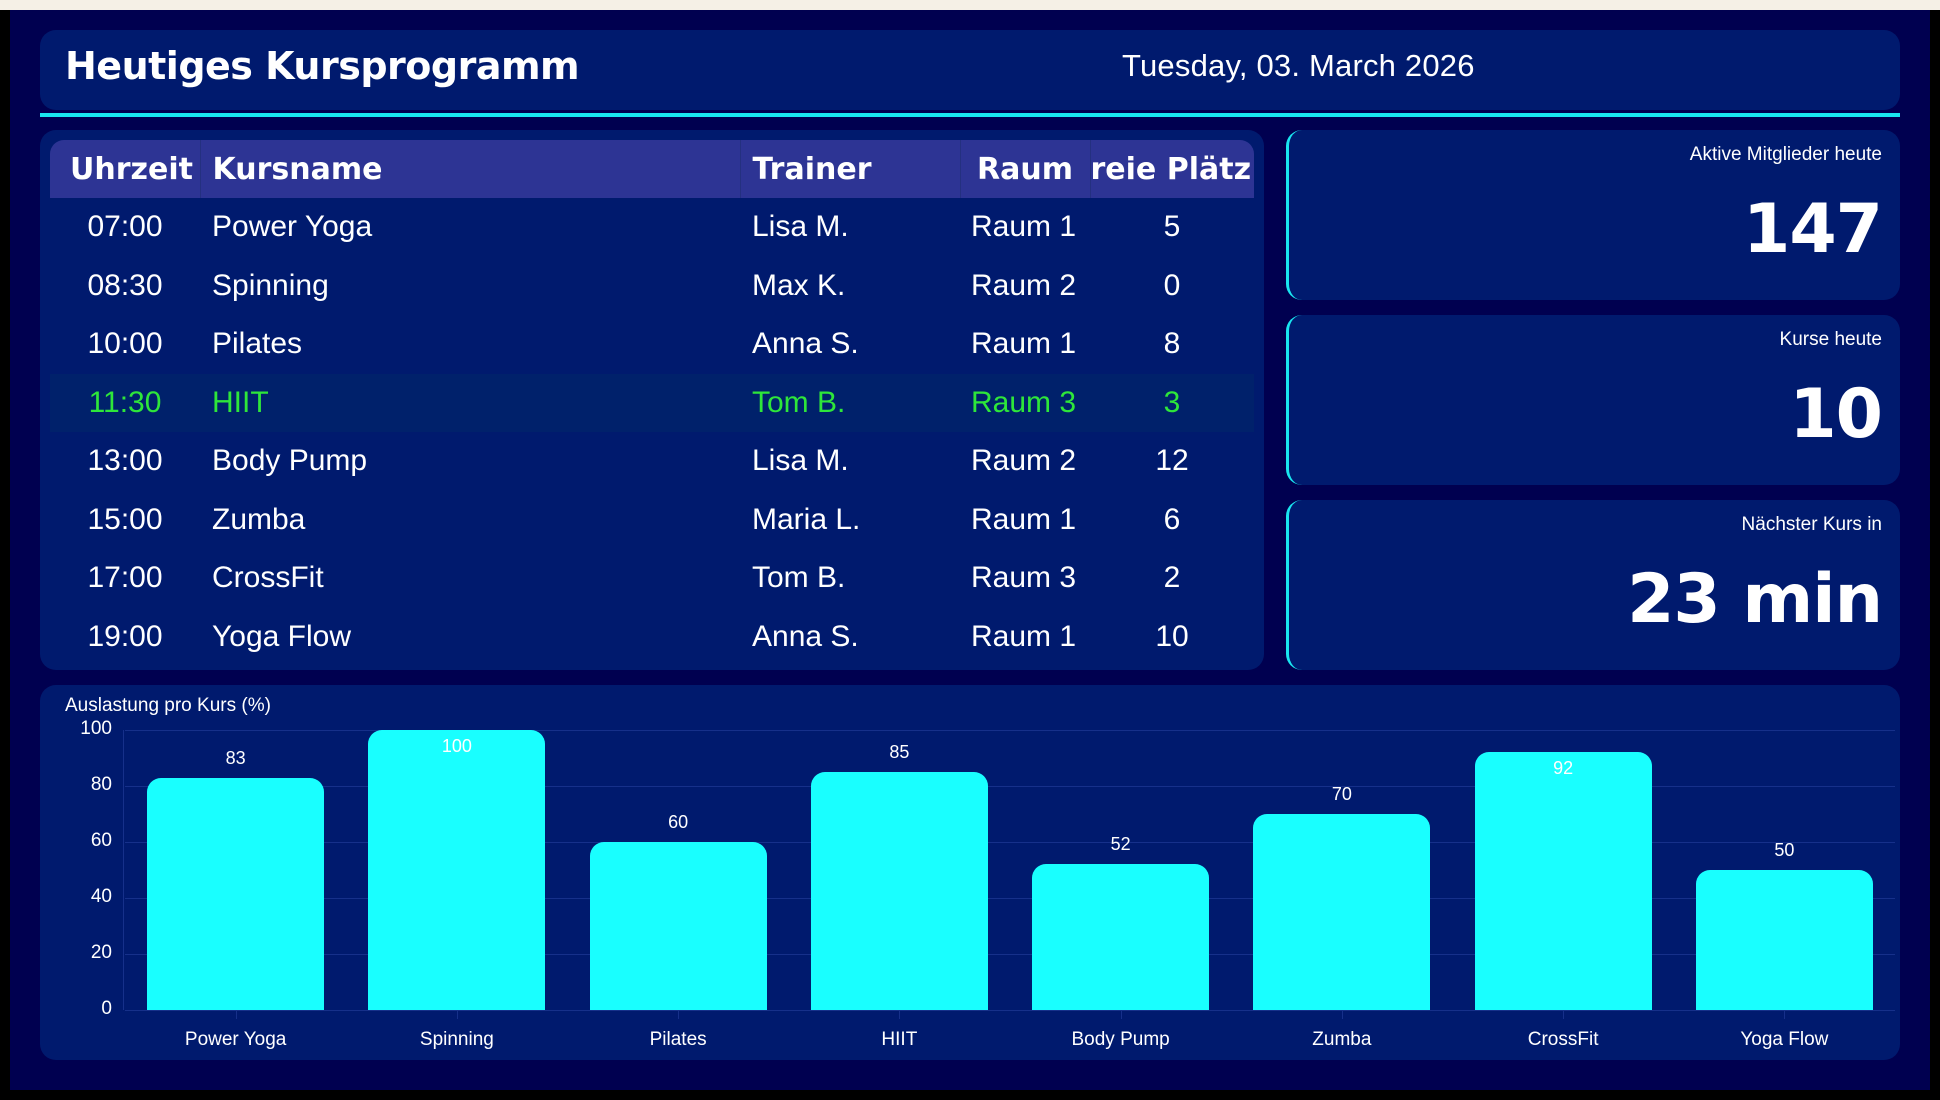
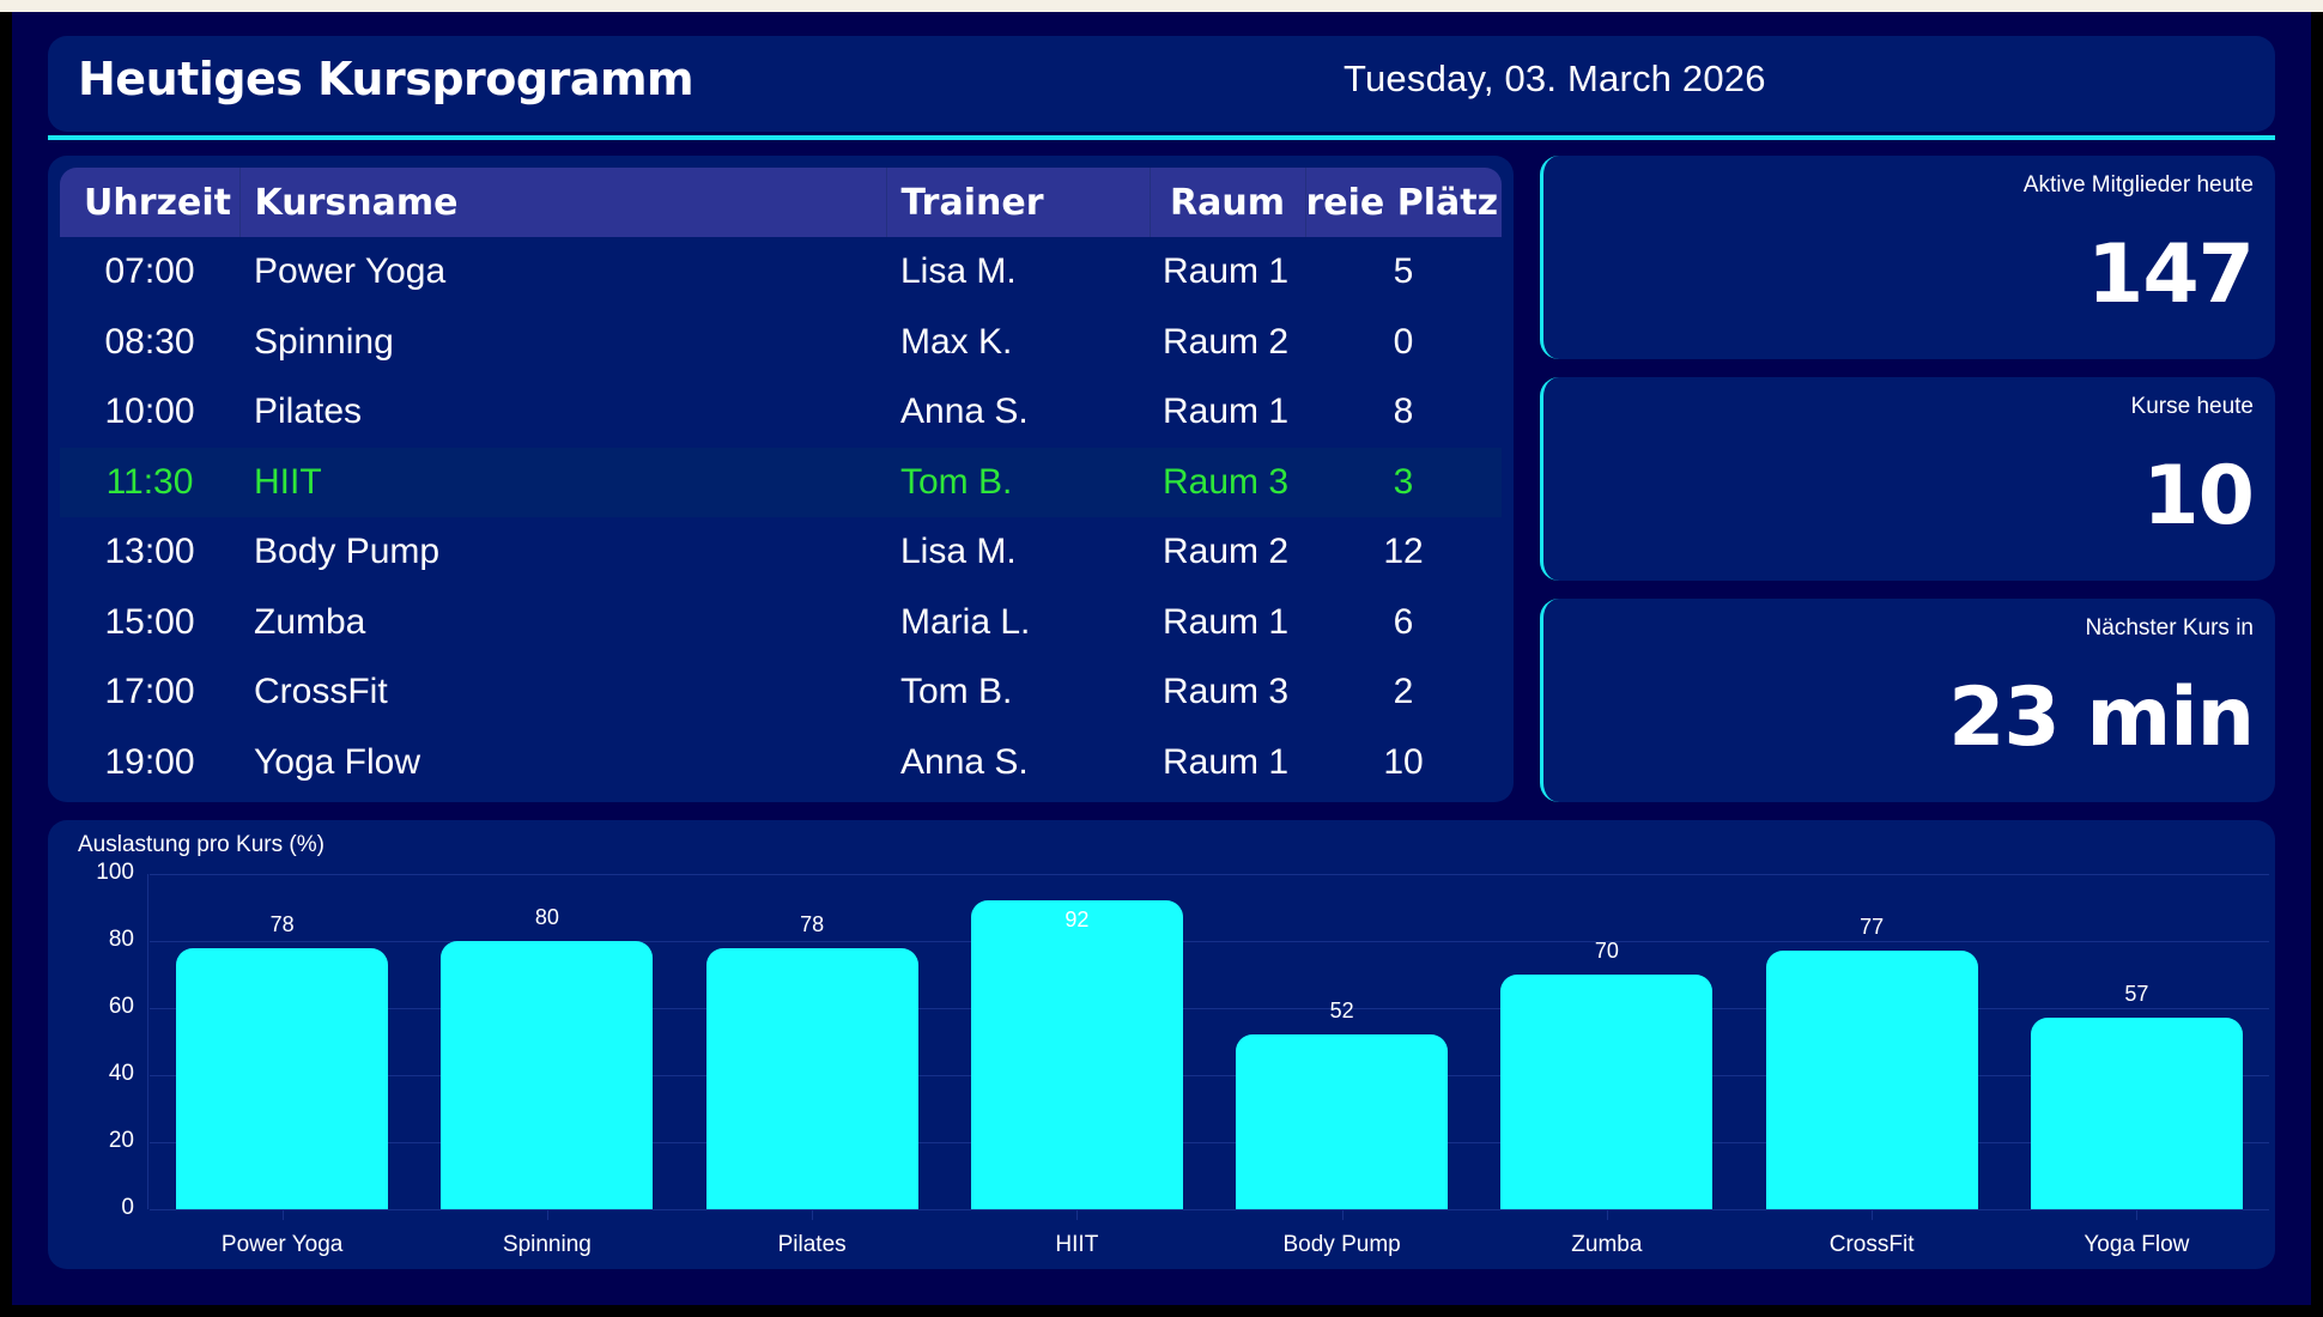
Power Yoga: 83 -> 78
Spinning: 100 -> 80
Pilates: 60 -> 78
HIIT: 85 -> 92
CrossFit: 92 -> 77
Yoga Flow: 50 -> 57
